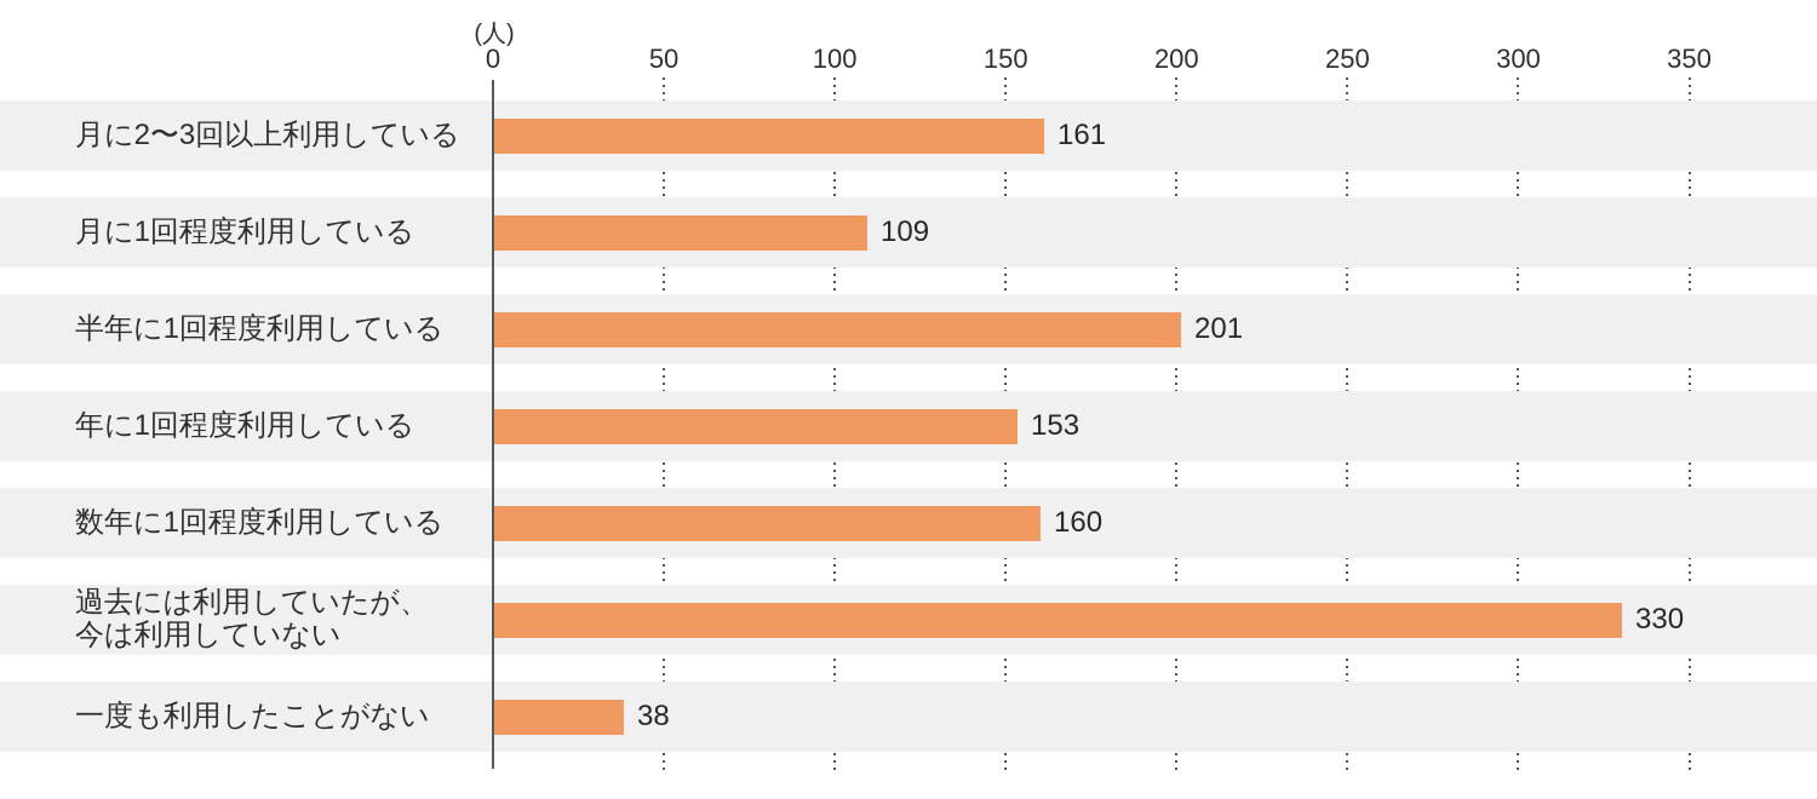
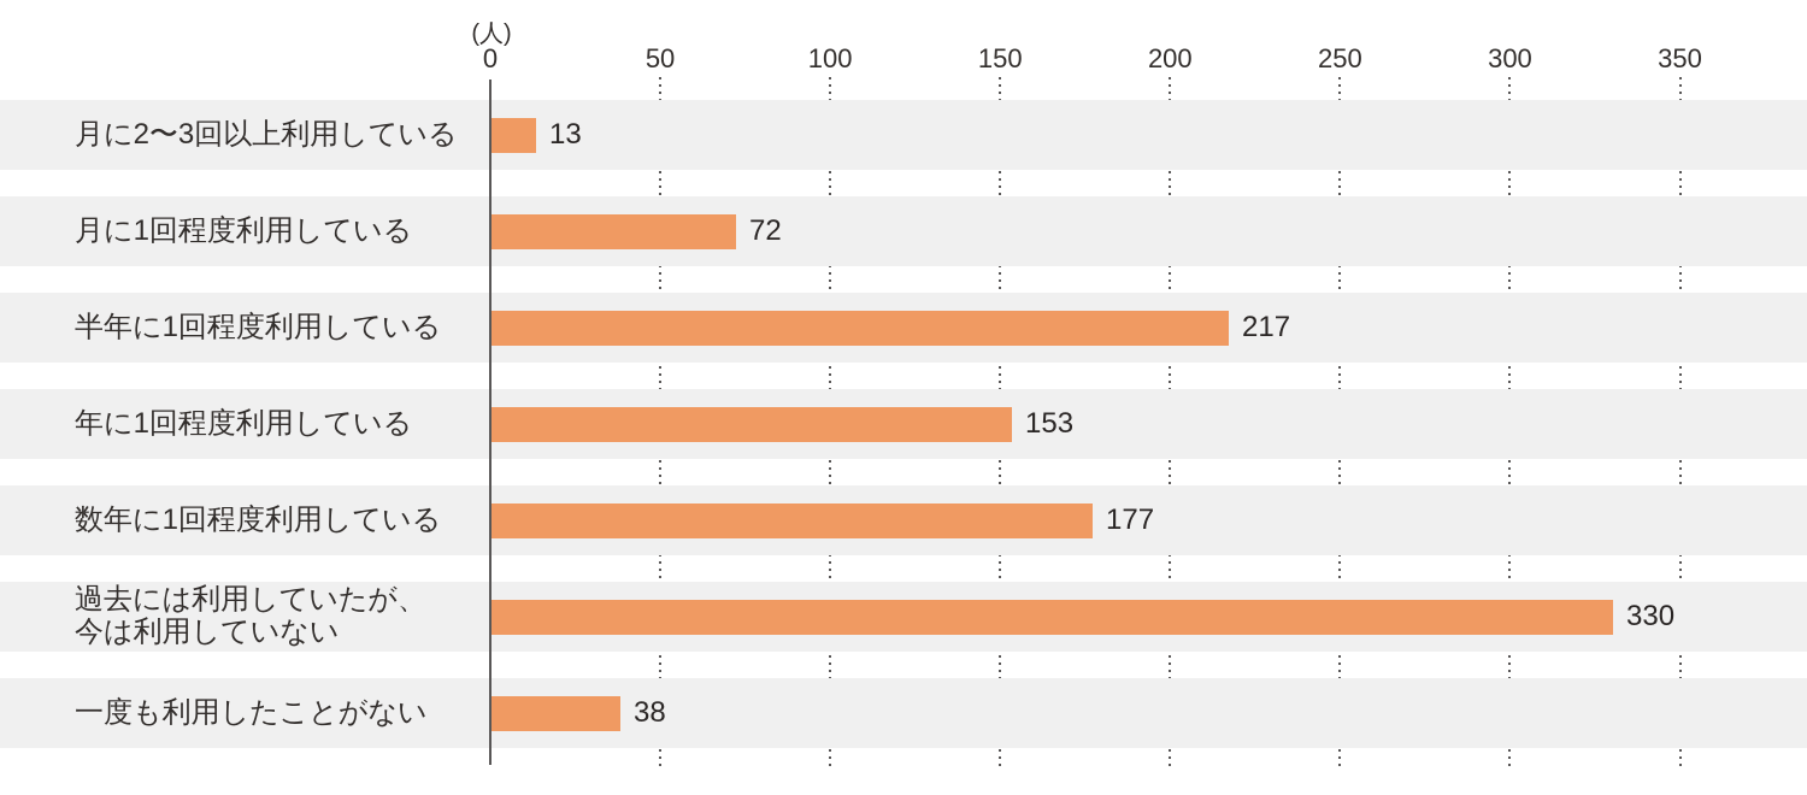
月に2〜3回以上利用している: 161 -> 13
月に1回程度利用している: 109 -> 72
半年に1回程度利用している: 201 -> 217
数年に1回程度利用している: 160 -> 177
